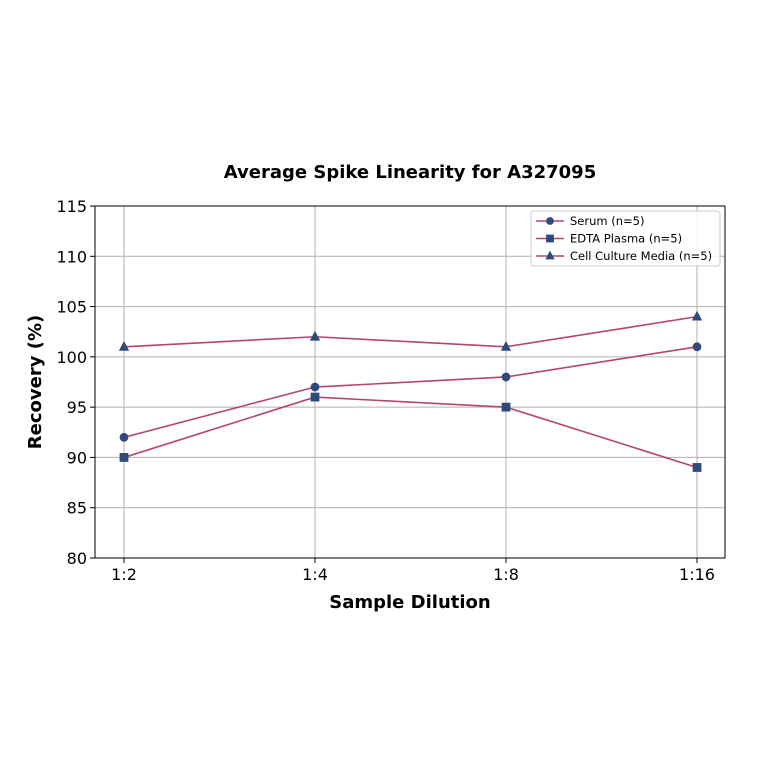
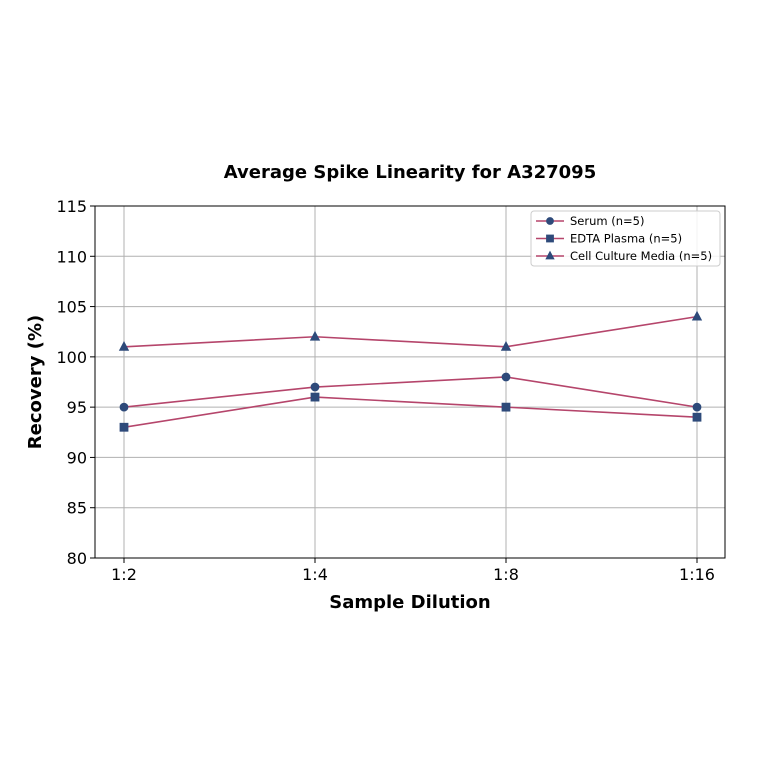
Serum (n=5)/1:2: 92 -> 95
EDTA Plasma (n=5)/1:2: 90 -> 93
Serum (n=5)/1:16: 101 -> 95
EDTA Plasma (n=5)/1:16: 89 -> 94
